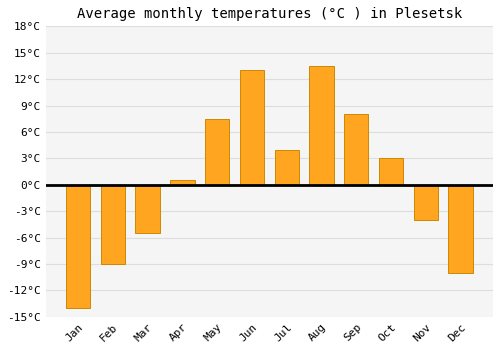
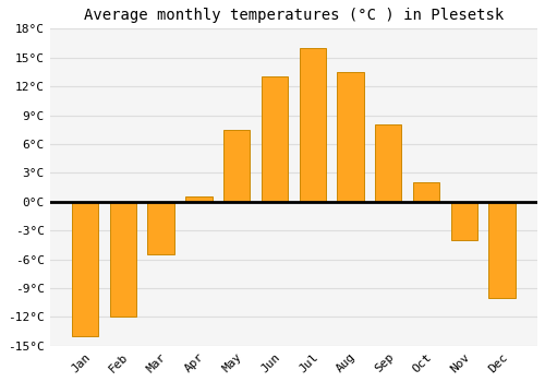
Feb: -9.0°C -> -12.0°C
Jul: 4.0°C -> 16.0°C
Oct: 3.0°C -> 2.0°C
